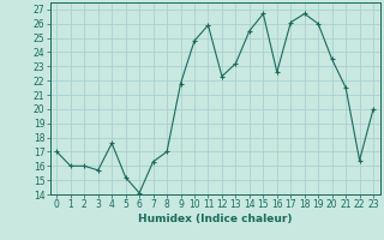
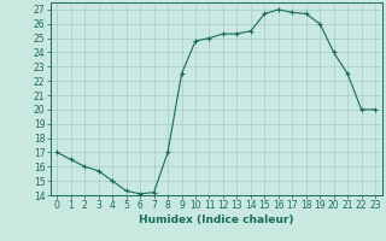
1: 16.0 -> 16.5
4: 17.6 -> 15.0
5: 15.2 -> 14.3
7: 16.3 -> 14.2
9: 21.8 -> 22.5
11: 25.9 -> 25.0
12: 22.3 -> 25.3
13: 23.2 -> 25.3
16: 22.6 -> 27.0
17: 26.1 -> 26.8
20: 23.5 -> 24.0
21: 21.5 -> 22.5
22: 16.4 -> 20.0
